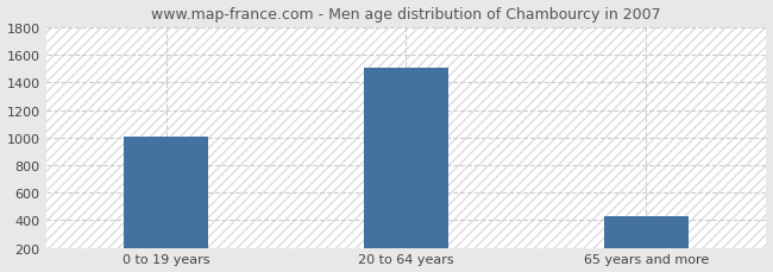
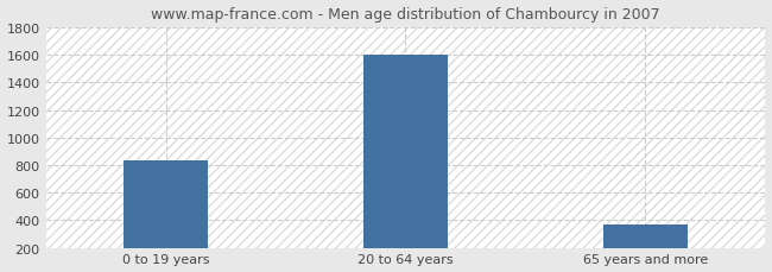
0 to 19 years: 1010 -> 830
20 to 64 years: 1510 -> 1600
65 years and more: 430 -> 360
